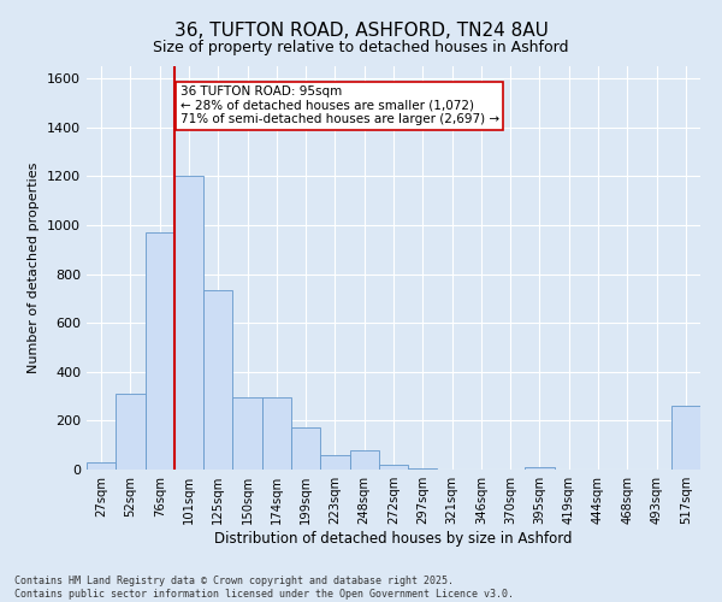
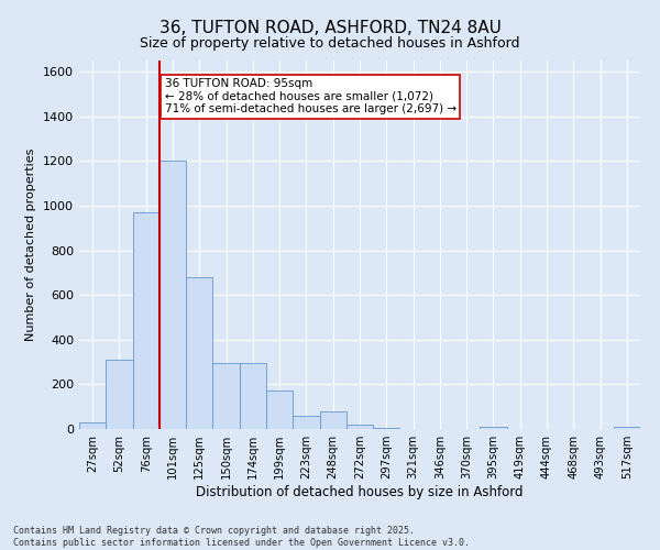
125sqm: 735 -> 680
517sqm: 260 -> 8
